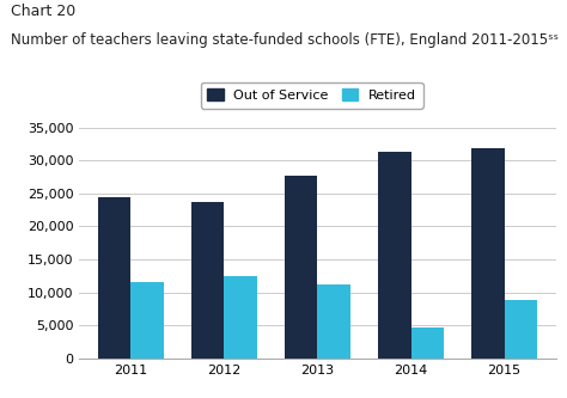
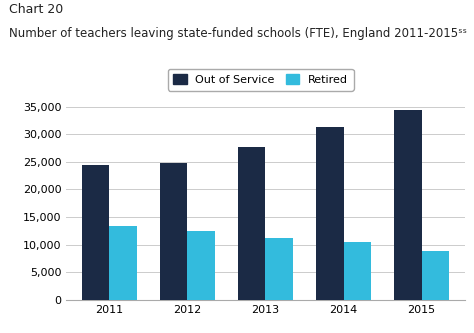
Retired/2011: 11,600 -> 13,300
Out of Service/2012: 23,600 -> 24,700
Retired/2014: 4,600 -> 10,500
Out of Service/2015: 31,800 -> 34,300
